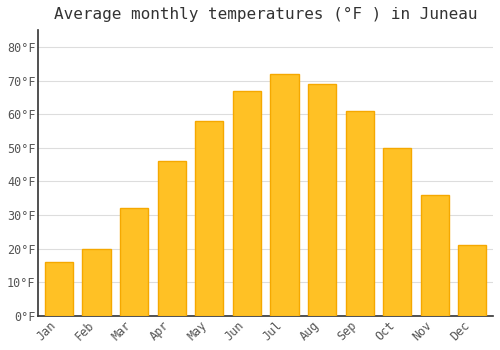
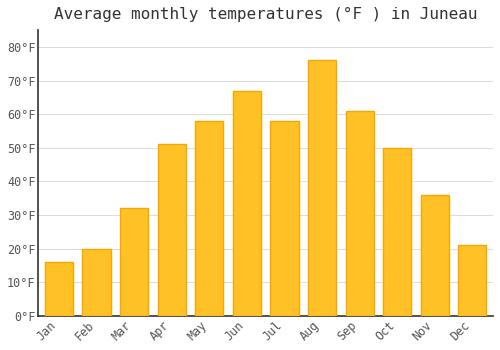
Apr: 46°F -> 51°F
Jul: 72°F -> 58°F
Aug: 69°F -> 76°F
